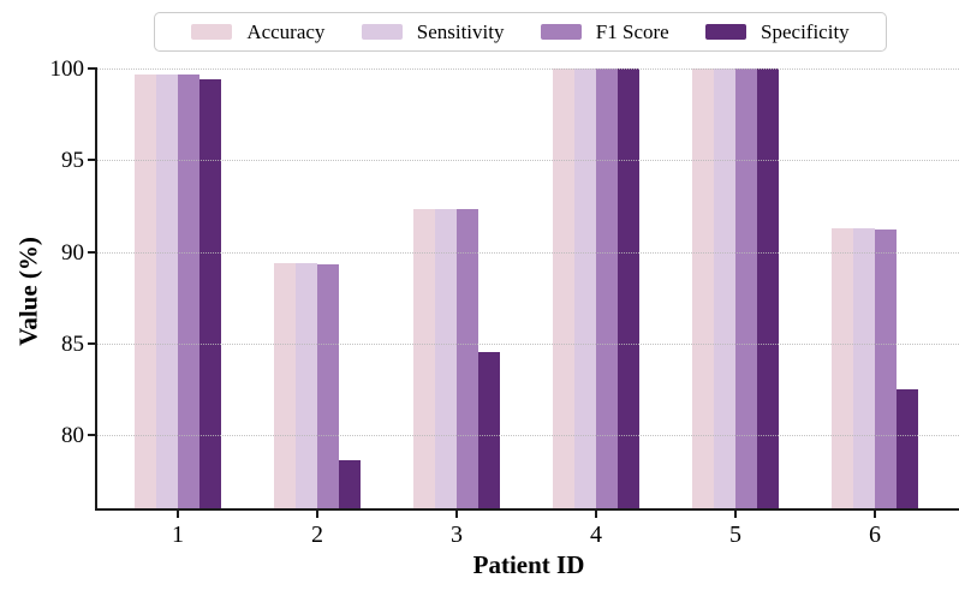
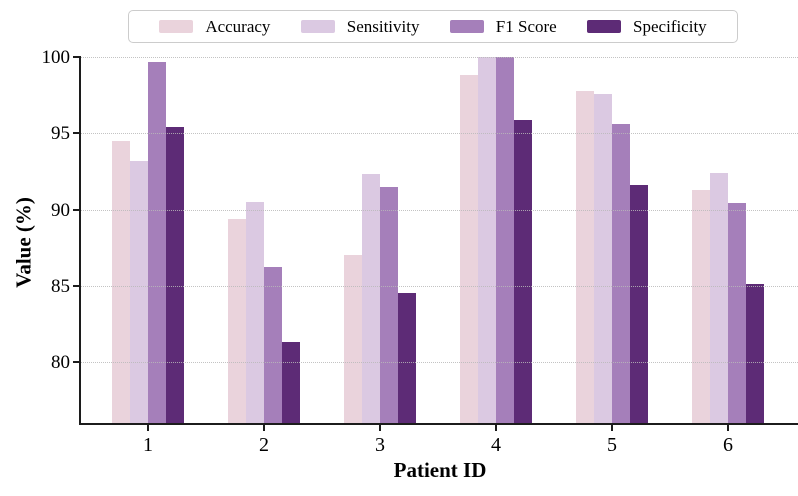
Accuracy/1: 99.7 -> 94.5
Sensitivity/1: 99.7 -> 93.2
Specificity/1: 99.4 -> 95.4
Sensitivity/2: 89.4 -> 90.5
F1 Score/2: 89.3 -> 86.2
Specificity/2: 78.6 -> 81.3
Accuracy/3: 92.3 -> 87.0
F1 Score/3: 92.3 -> 91.5
Accuracy/4: 100.0 -> 98.8
Specificity/4: 100.0 -> 95.9
Accuracy/5: 100.0 -> 97.8
Sensitivity/5: 100.0 -> 97.6
F1 Score/5: 100.0 -> 95.6
Specificity/5: 100.0 -> 91.6
Sensitivity/6: 91.3 -> 92.4
F1 Score/6: 91.2 -> 90.4
Specificity/6: 82.5 -> 85.1
